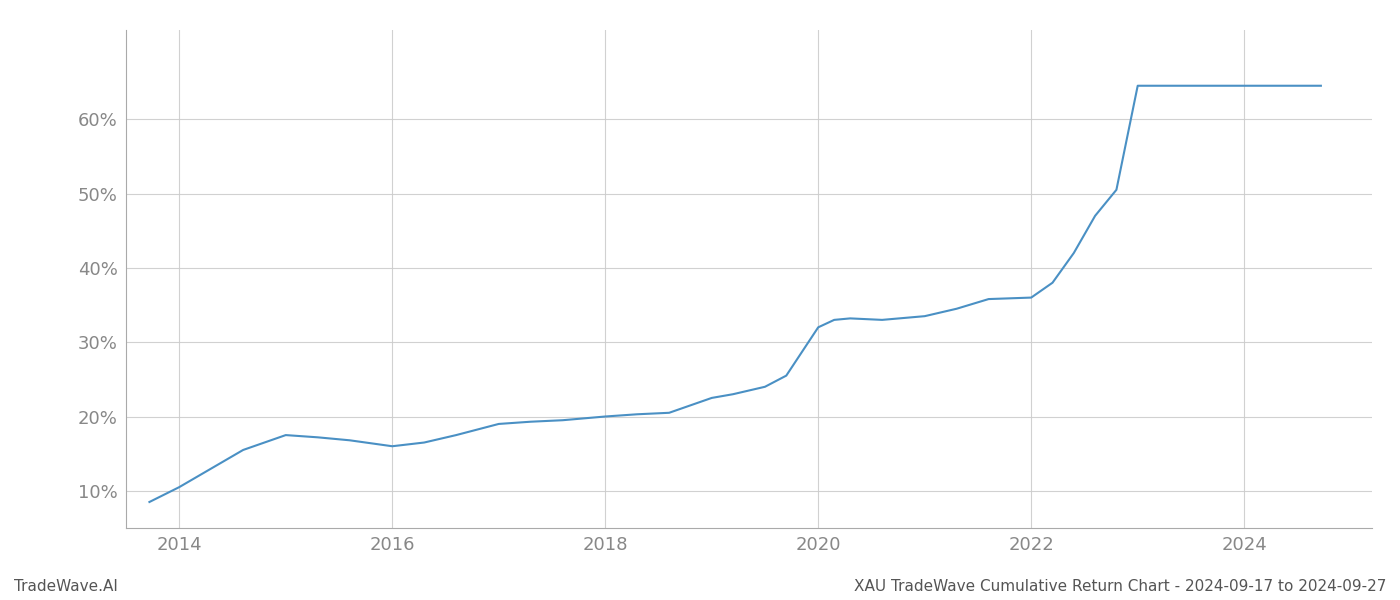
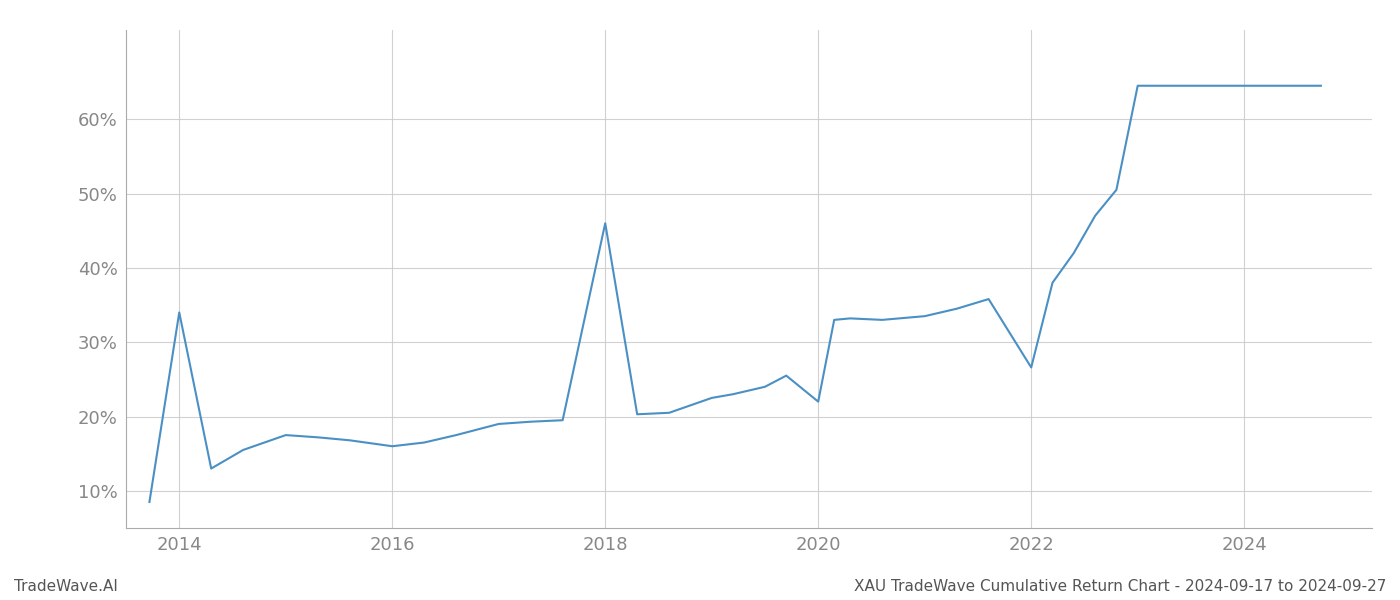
2014: 10.5% -> 34.0%
2018: 20.0% -> 46.0%
2020: 32.0% -> 22.0%
2022: 36.0% -> 26.6%
